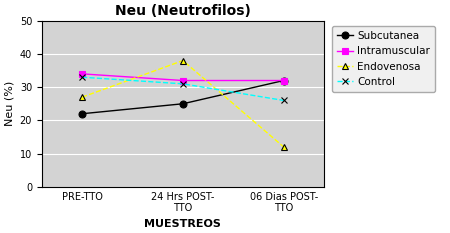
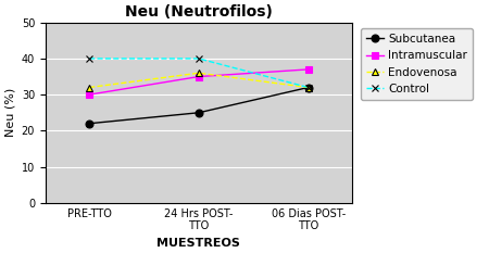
Intramuscular/PRE-TTO: 34 -> 30
Endovenosa/PRE-TTO: 27 -> 32
Control/PRE-TTO: 33 -> 40
Intramuscular/24 Hrs POST- TTO: 32 -> 35
Endovenosa/24 Hrs POST- TTO: 38 -> 36
Control/24 Hrs POST- TTO: 31 -> 40
Intramuscular/06 Dias POST- TTO: 32 -> 37
Endovenosa/06 Dias POST- TTO: 12 -> 32
Control/06 Dias POST- TTO: 26 -> 32
